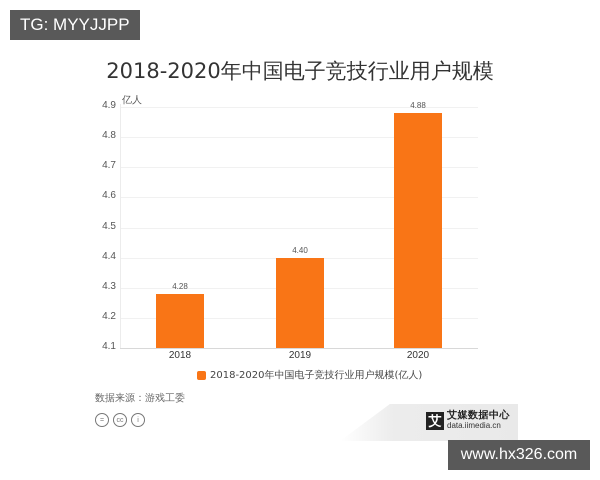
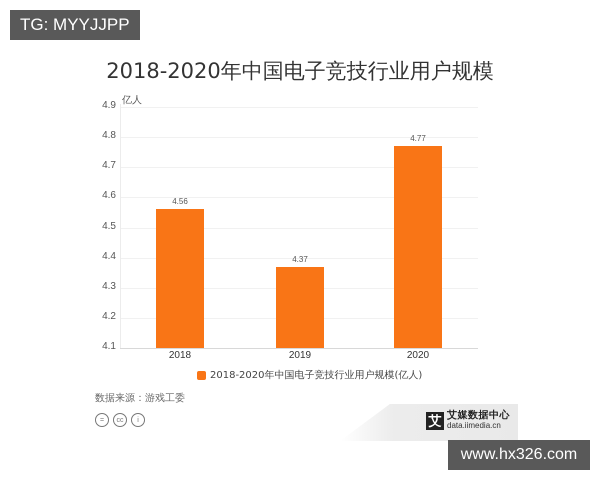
2018: 4.28 -> 4.56
2019: 4.40 -> 4.37
2020: 4.88 -> 4.77
